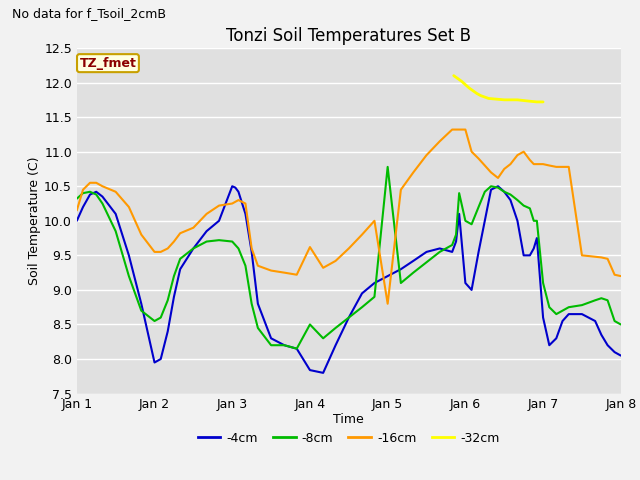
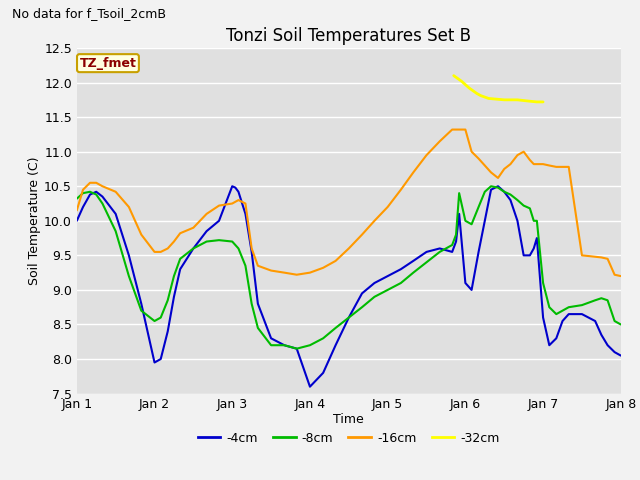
-4cm/Jan 4: 7.84 -> 7.60
-8cm/Jan 4: 8.50 -> 8.20
-16cm/Jan 4: 9.62 -> 9.25
-8cm/Jan 5: 10.78 -> 9.00
-16cm/Jan 5: 8.80 -> 10.20
